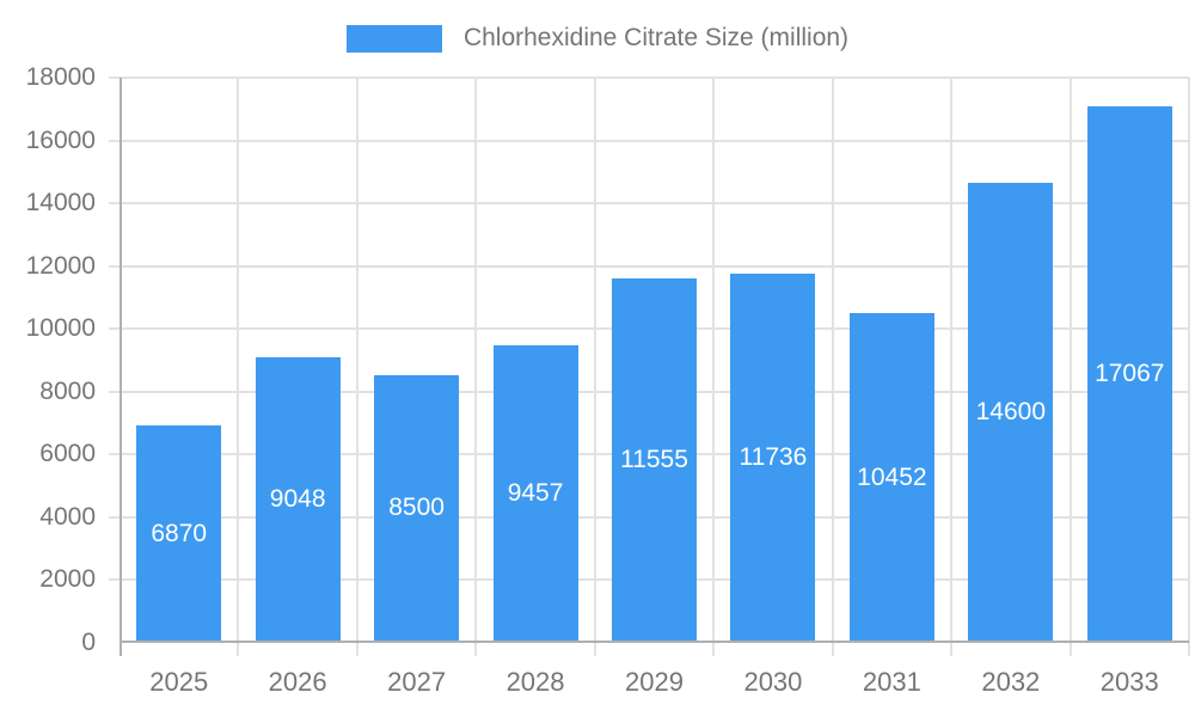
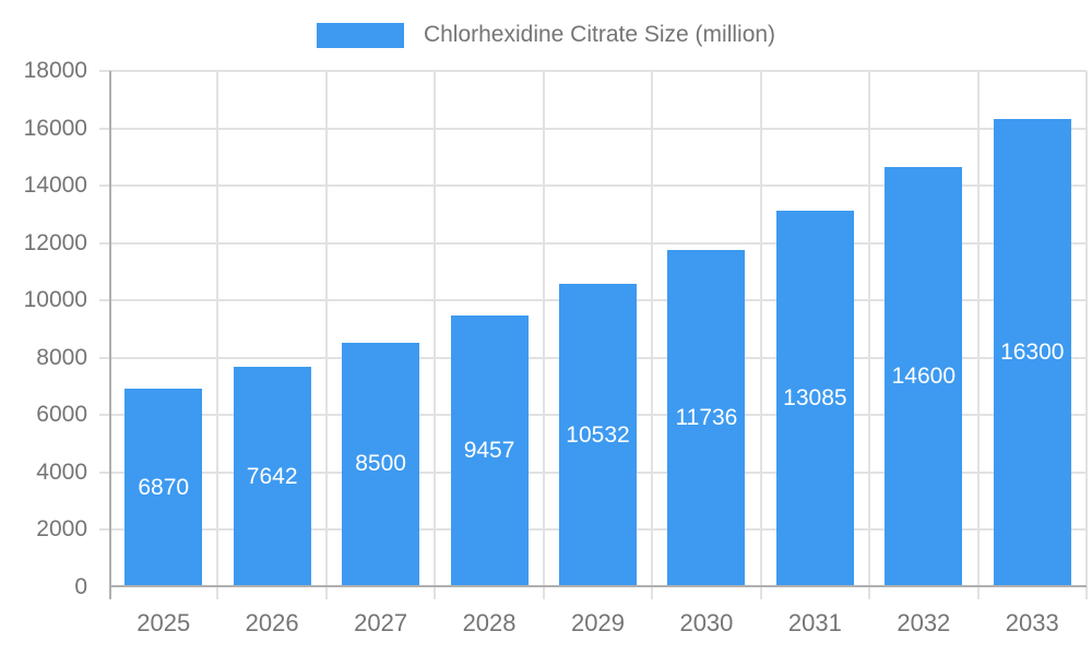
2026: 9048 -> 7642
2029: 11555 -> 10532
2031: 10452 -> 13085
2033: 17067 -> 16300
